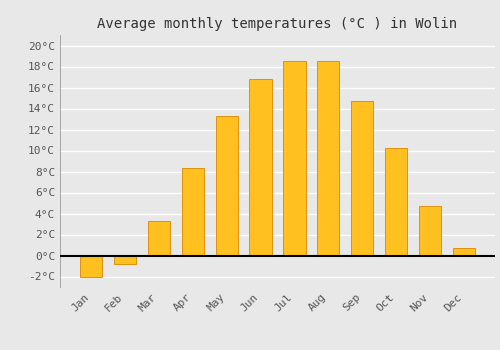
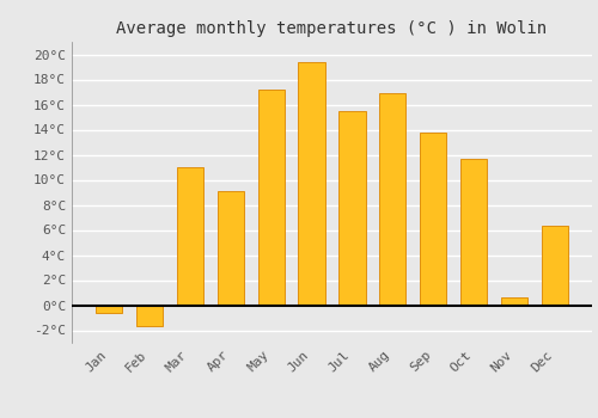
Jan: -2.0°C -> -0.6°C
Feb: -0.8°C -> -1.7°C
Mar: 3.3°C -> 11.0°C
Apr: 8.3°C -> 9.1°C
May: 13.3°C -> 17.2°C
Jun: 16.8°C -> 19.4°C
Jul: 18.5°C -> 15.5°C
Aug: 18.5°C -> 16.9°C
Sep: 14.7°C -> 13.8°C
Oct: 10.2°C -> 11.7°C
Nov: 4.7°C -> 0.6°C
Dec: 0.7°C -> 6.3°C
